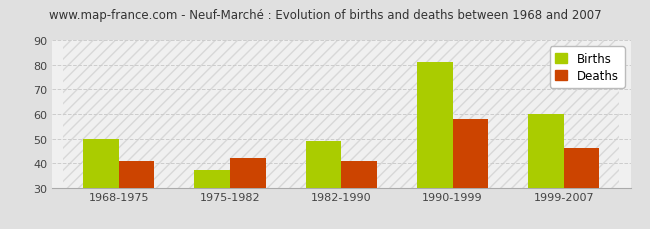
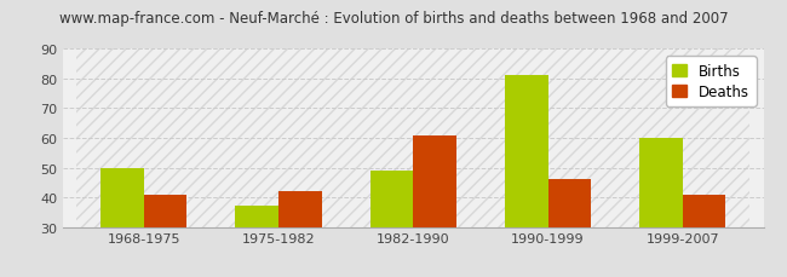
Deaths/1982-1990: 41 -> 61
Deaths/1990-1999: 58 -> 46
Deaths/1999-2007: 46 -> 41
